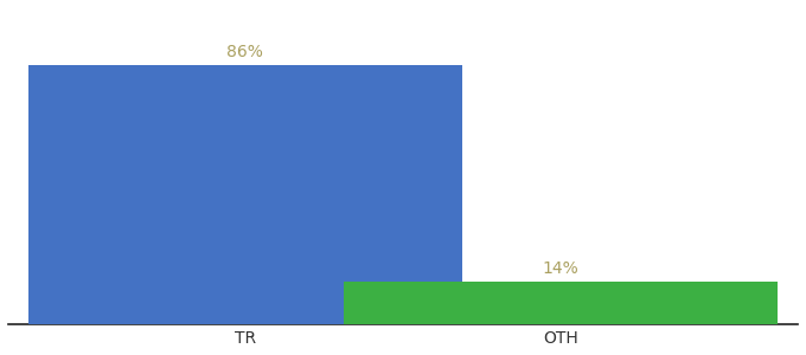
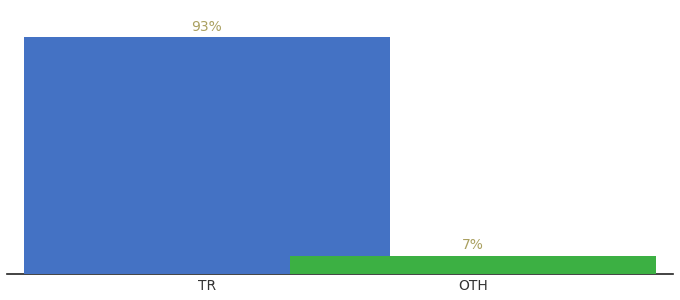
TR: 86% -> 93%
OTH: 14% -> 7%
